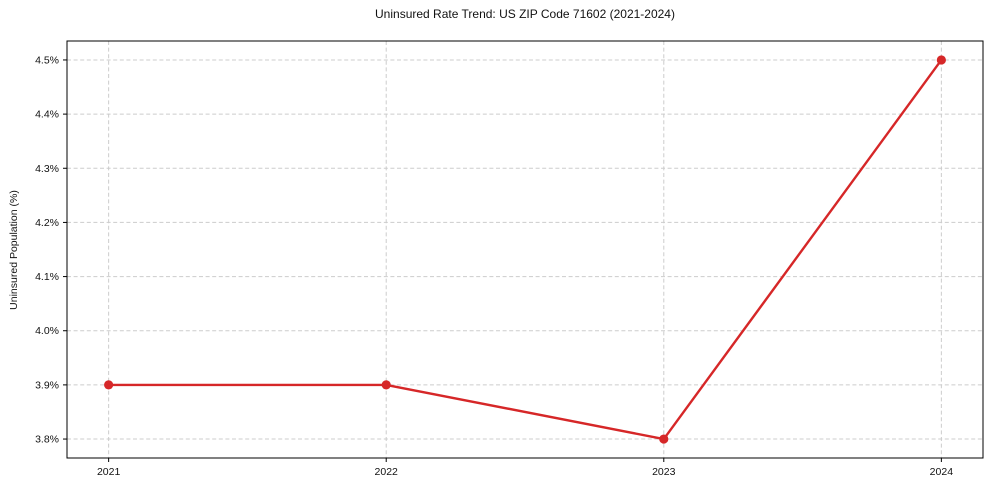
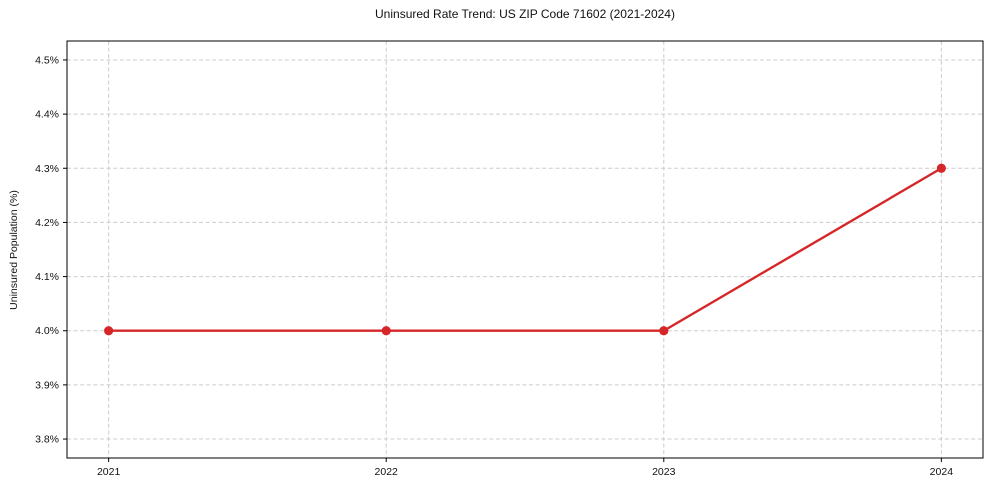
2021: 3.9% -> 4.0%
2022: 3.9% -> 4.0%
2023: 3.8% -> 4.0%
2024: 4.5% -> 4.3%
